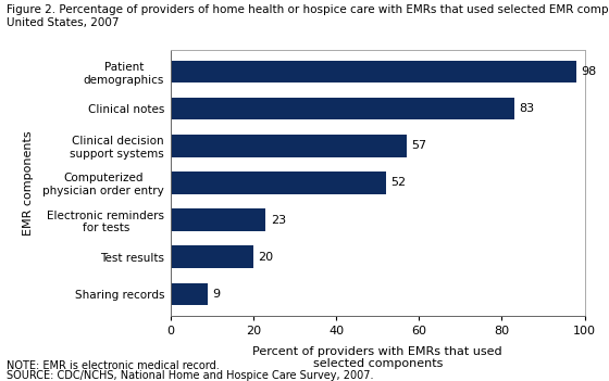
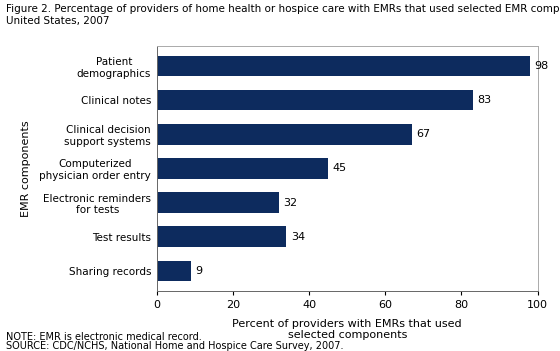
Clinical decision support systems: 57 -> 67
Computerized physician order entry: 52 -> 45
Electronic reminders for tests: 23 -> 32
Test results: 20 -> 34
